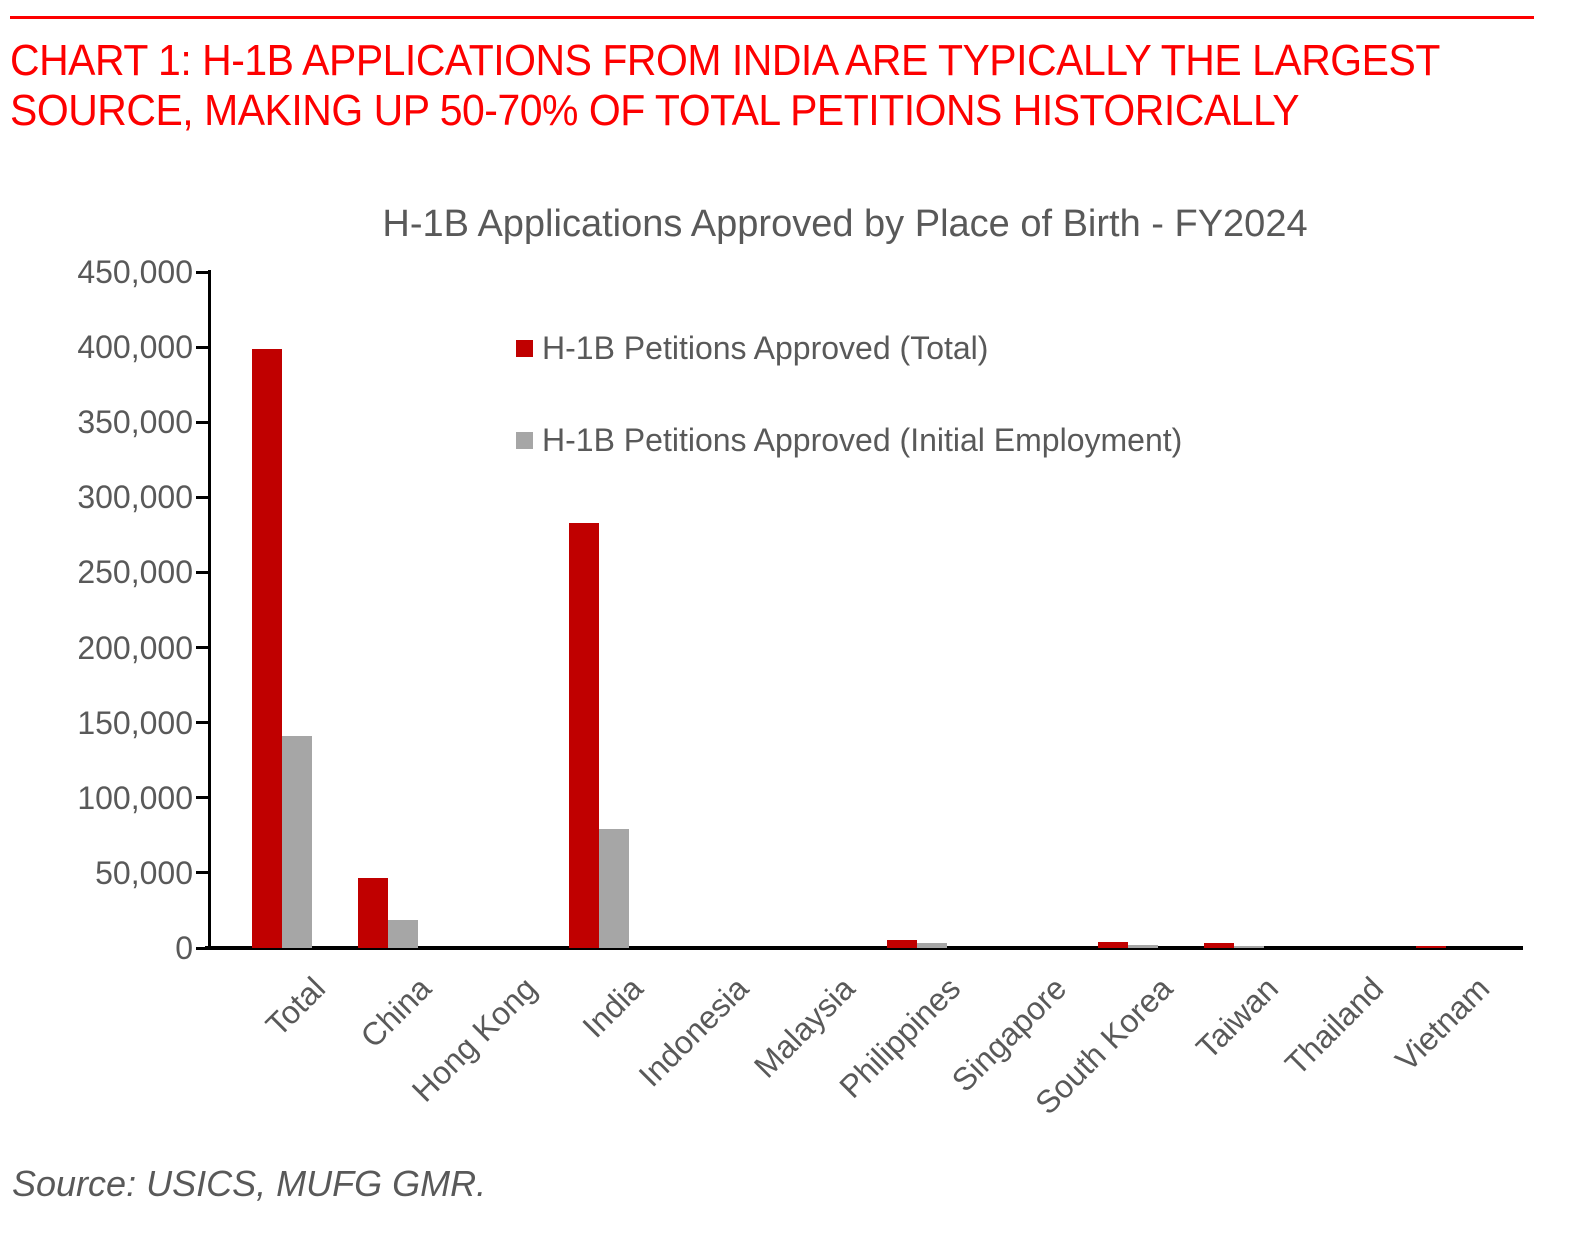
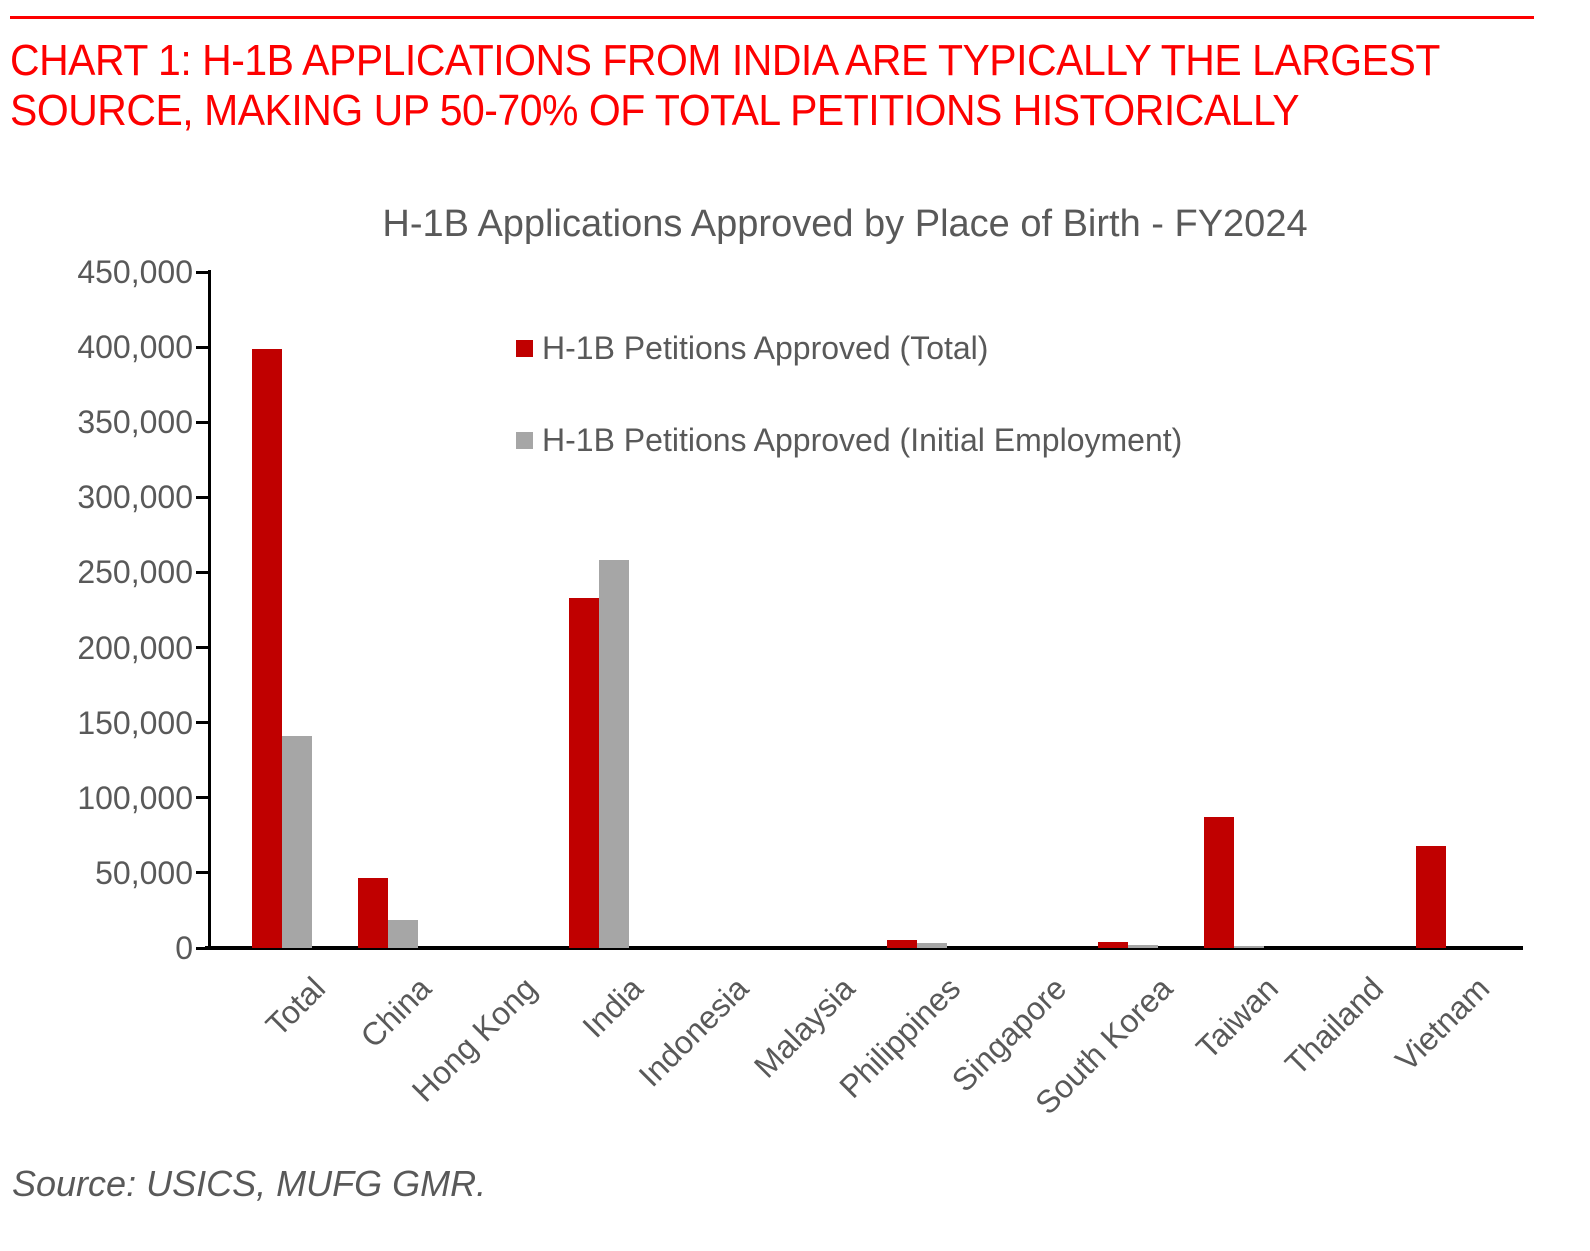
H-1B Petitions Approved (Total)/India: 283000 -> 233000
H-1B Petitions Approved (Initial Employment)/India: 79000 -> 258000
H-1B Petitions Approved (Total)/Taiwan: 3000 -> 87000
H-1B Petitions Approved (Total)/Vietnam: 1000 -> 68000
